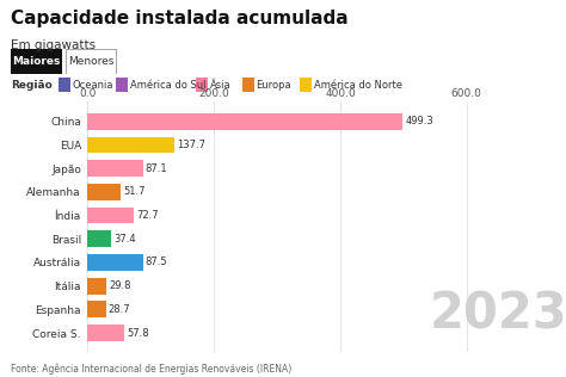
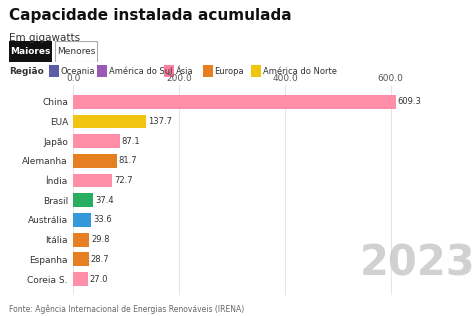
China: 499.3 -> 609.3
Alemanha: 51.7 -> 81.7
Austrália: 87.5 -> 33.6
Coreia S.: 57.8 -> 27.0
